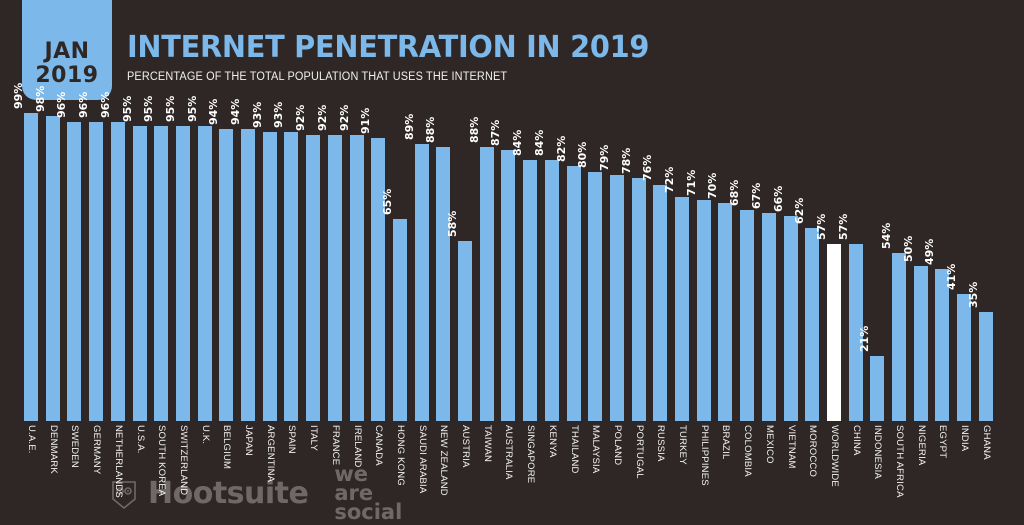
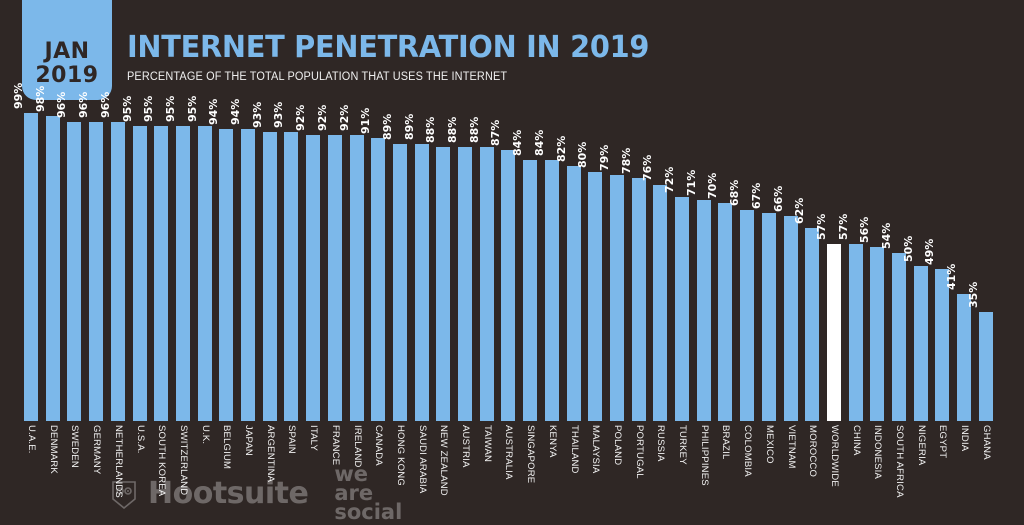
HONG KONG: 65% -> 89%
AUSTRIA: 58% -> 88%
INDONESIA: 21% -> 56%
